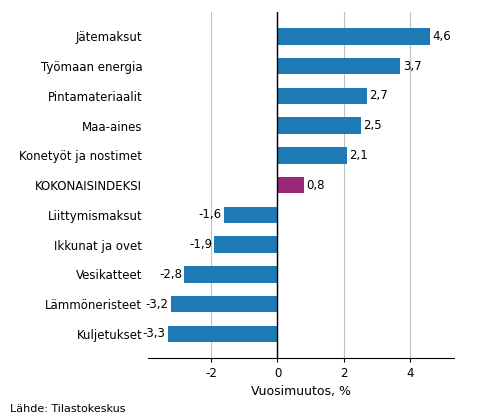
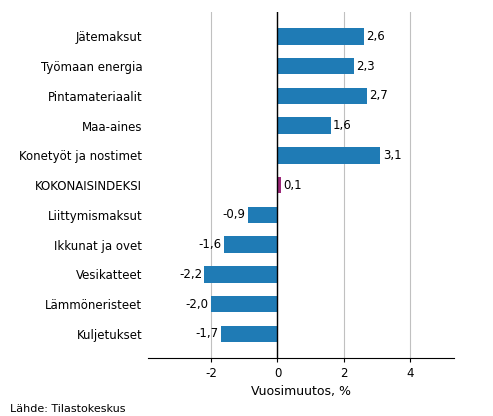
Jätemaksut: 4,6 -> 2,6
Työmaan energia: 3,7 -> 2,3
Maa-aines: 2,5 -> 1,6
Konetyöt ja nostimet: 2,1 -> 3,1
KOKONAISINDEKSI: 0,8 -> 0,1
Liittymismaksut: -1,6 -> -0,9
Ikkunat ja ovet: -1,9 -> -1,6
Vesikatteet: -2,8 -> -2,2
Lämmöneristeet: -3,2 -> -2,0
Kuljetukset: -3,3 -> -1,7
